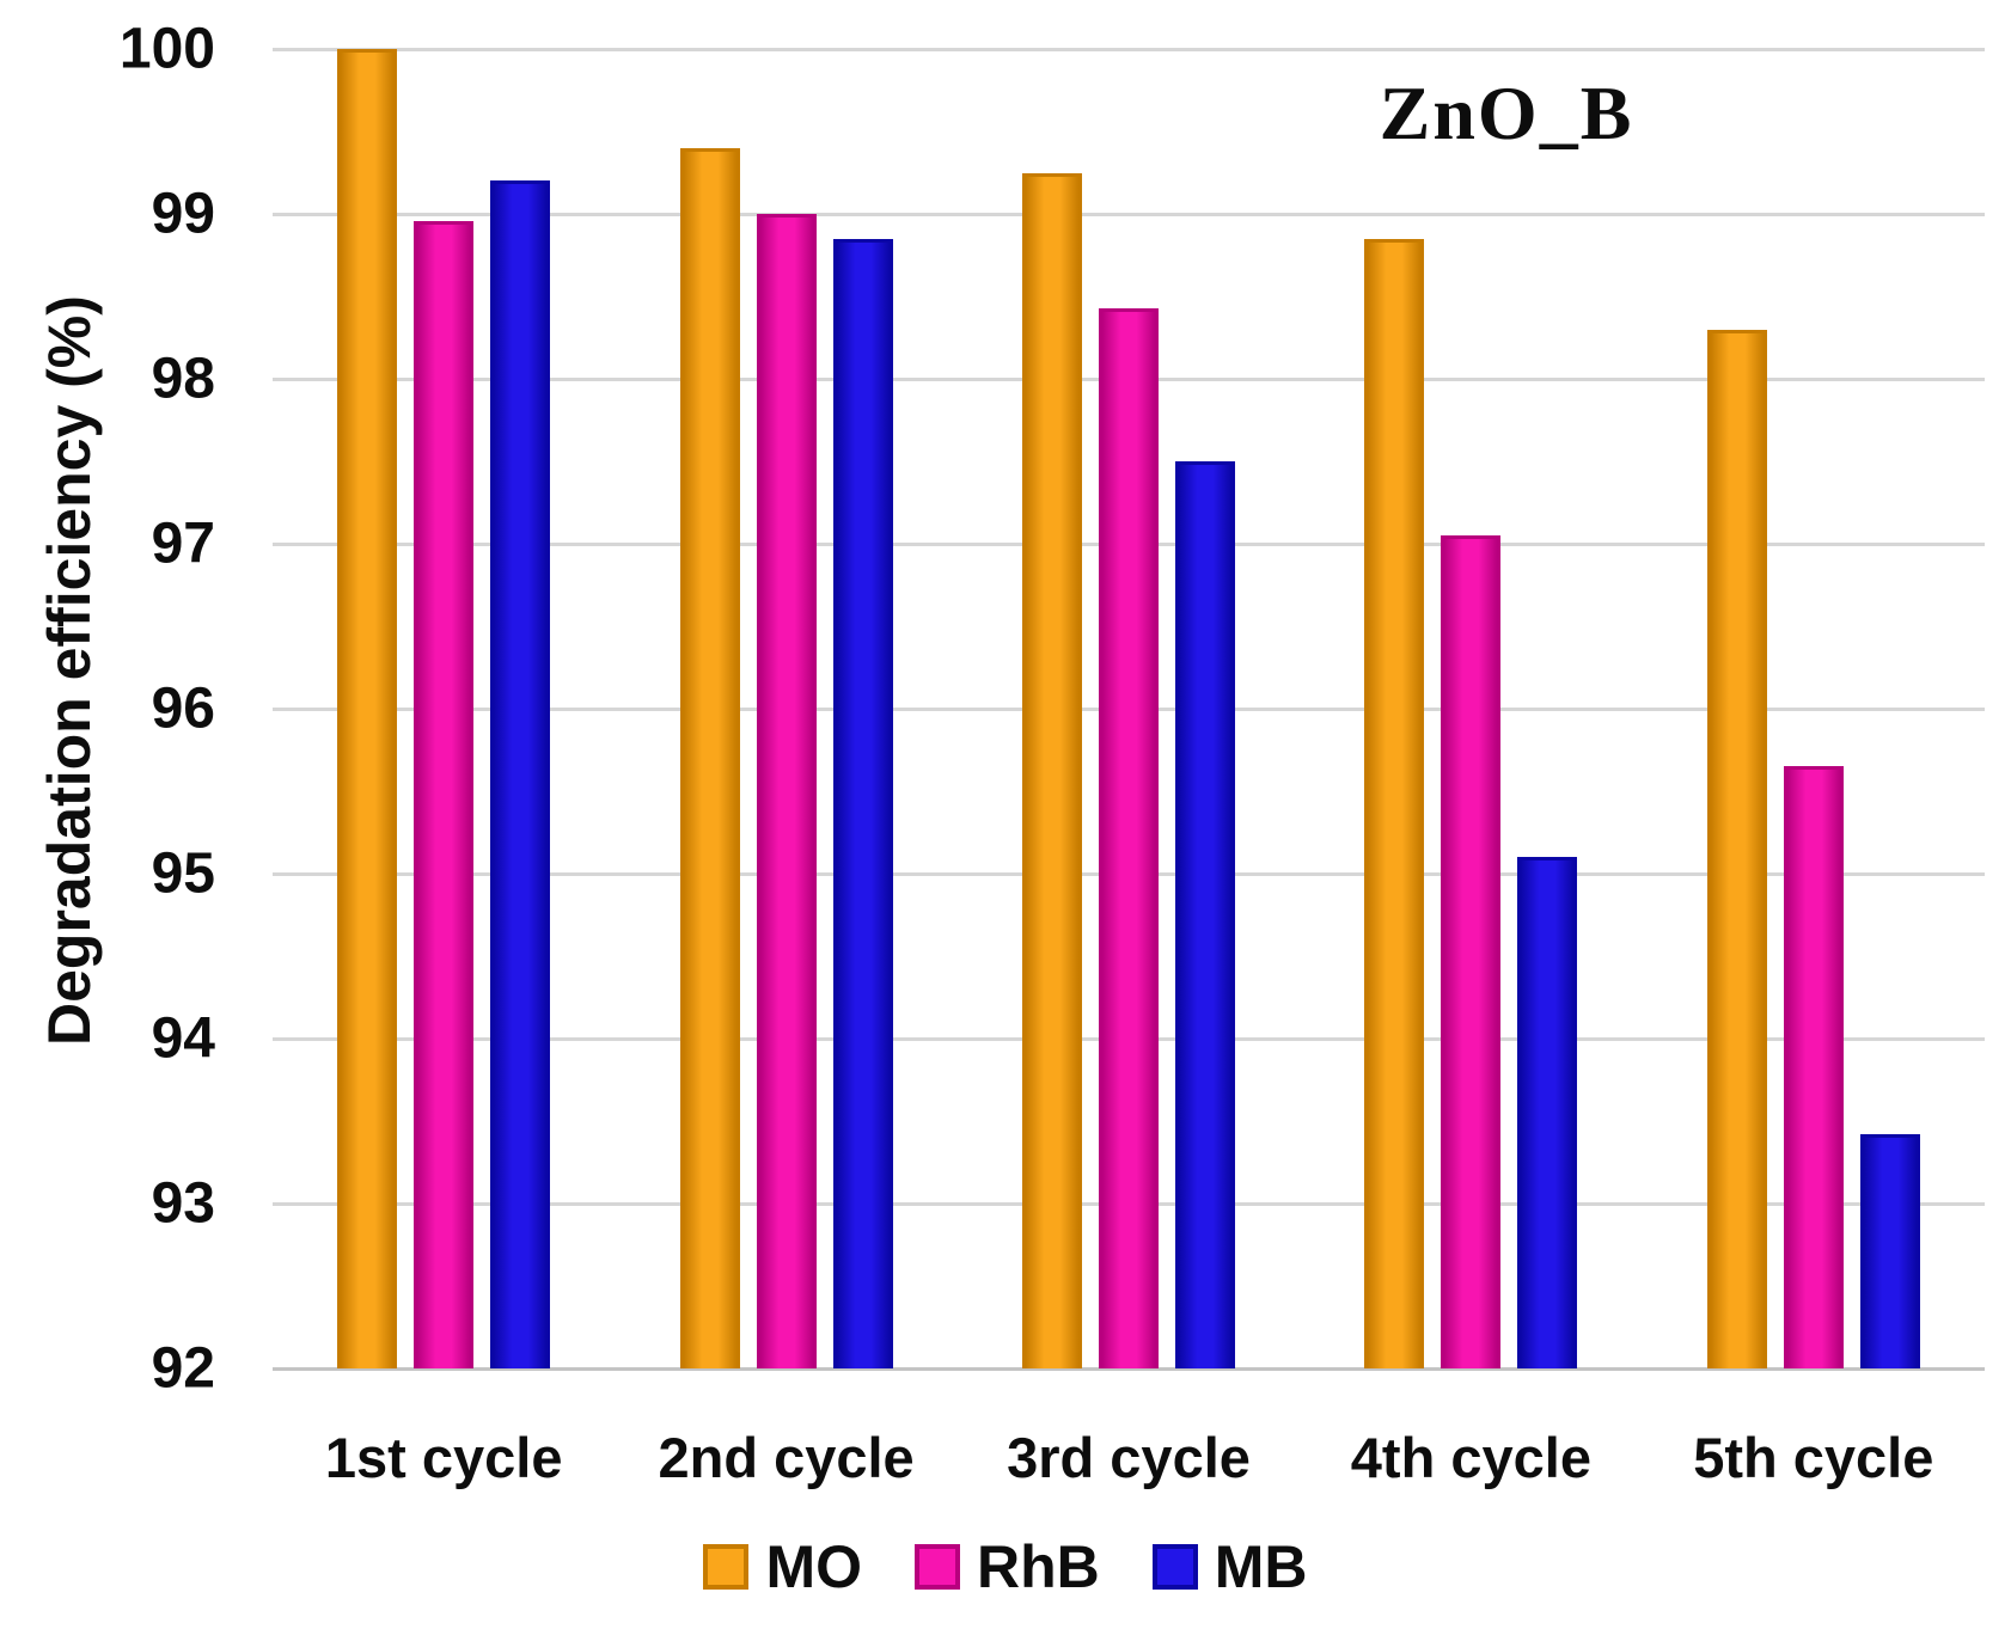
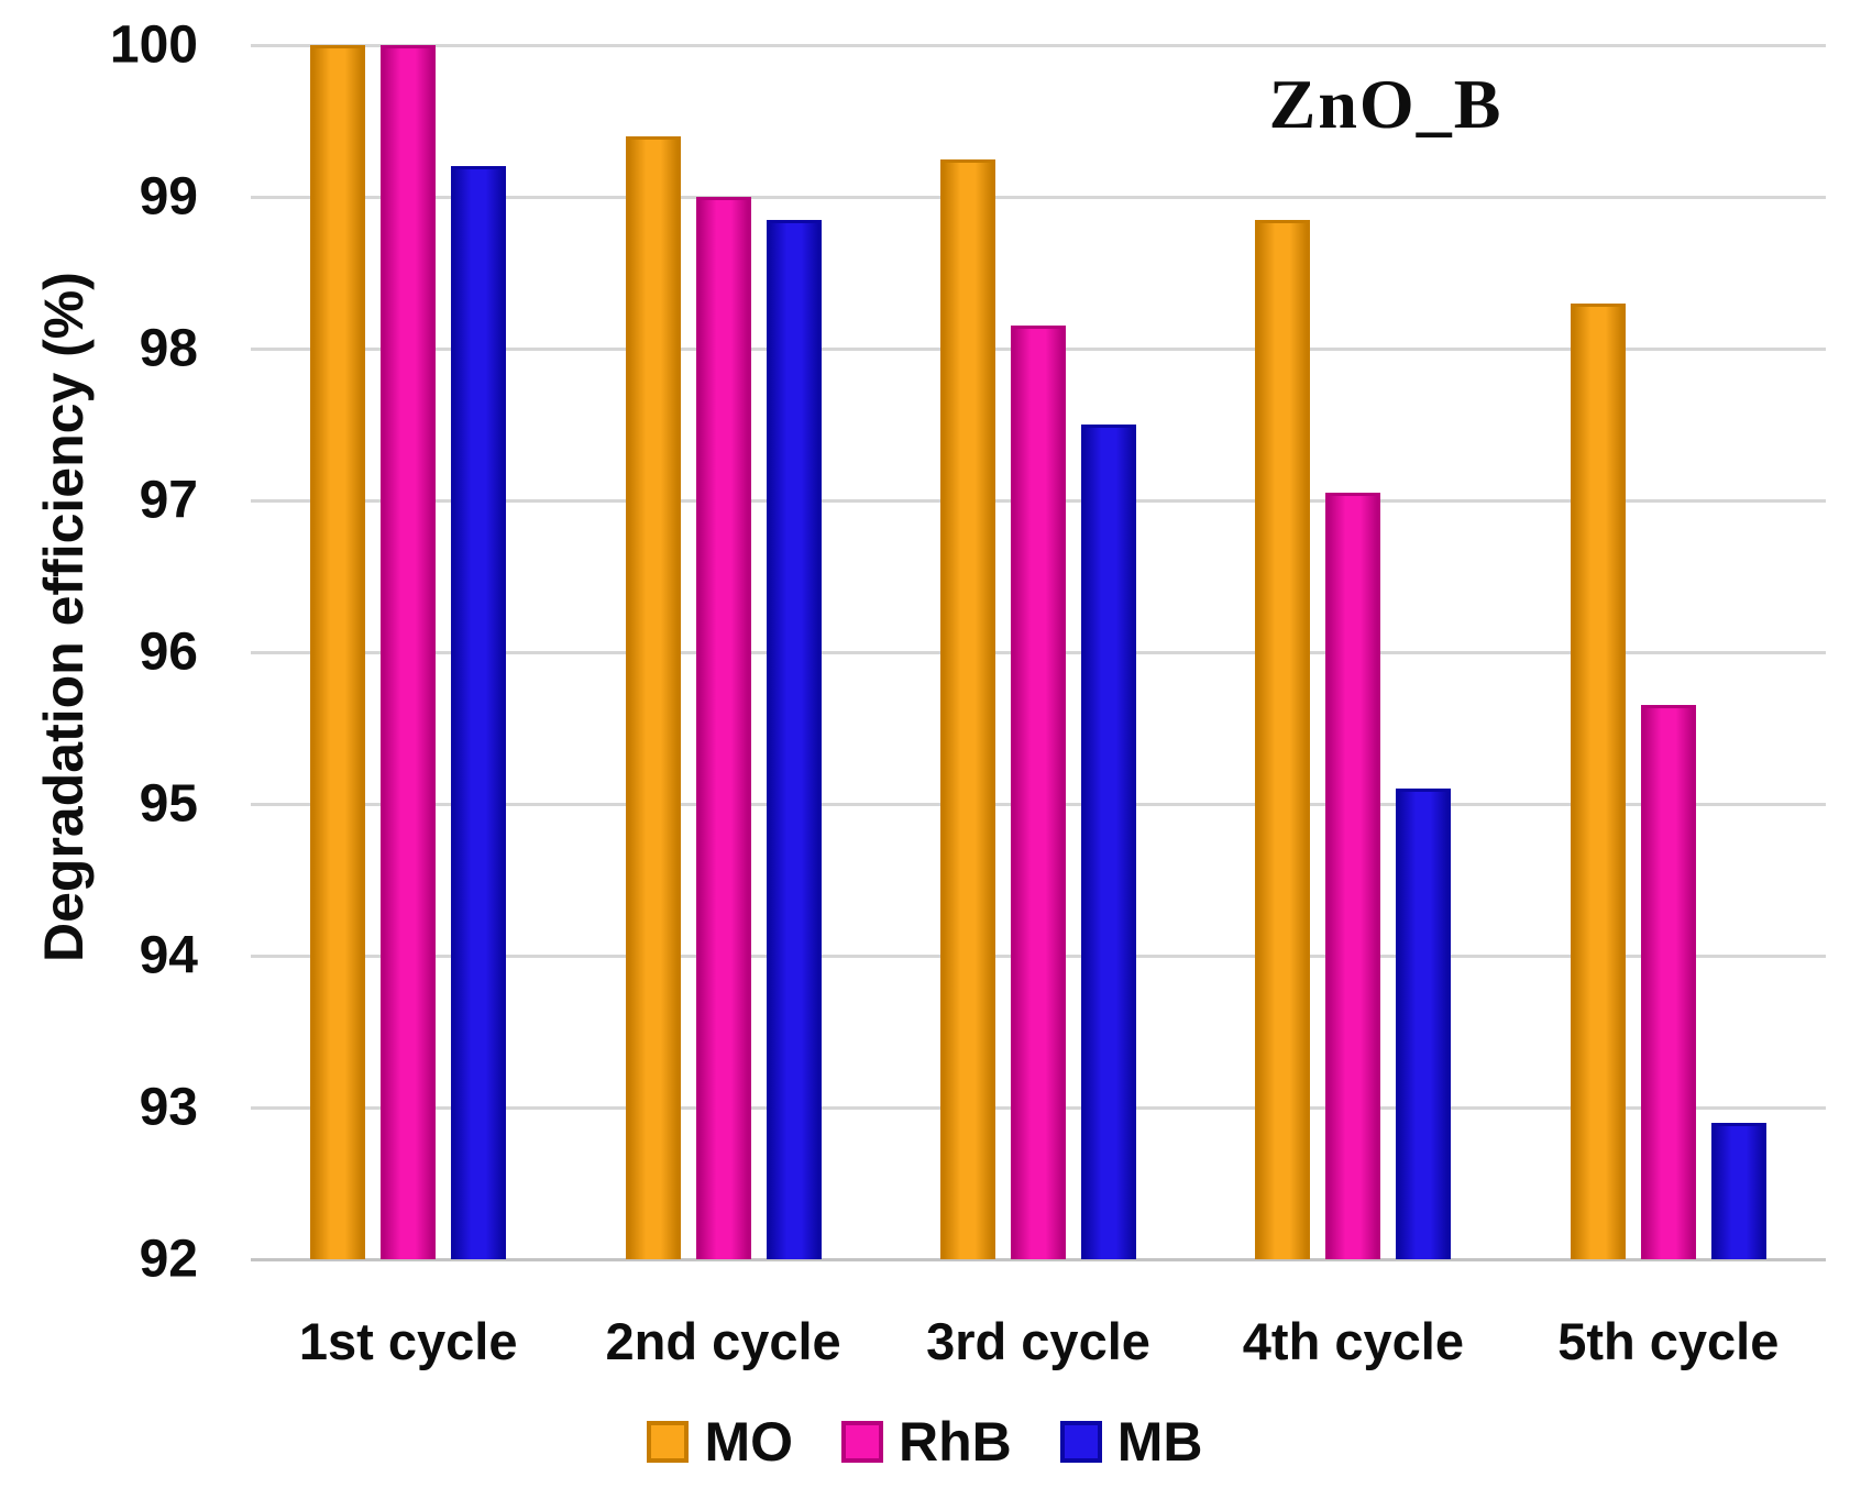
RhB/1st cycle: 98.96 -> 100.00
RhB/3rd cycle: 98.43 -> 98.15
MB/5th cycle: 93.42 -> 92.90
